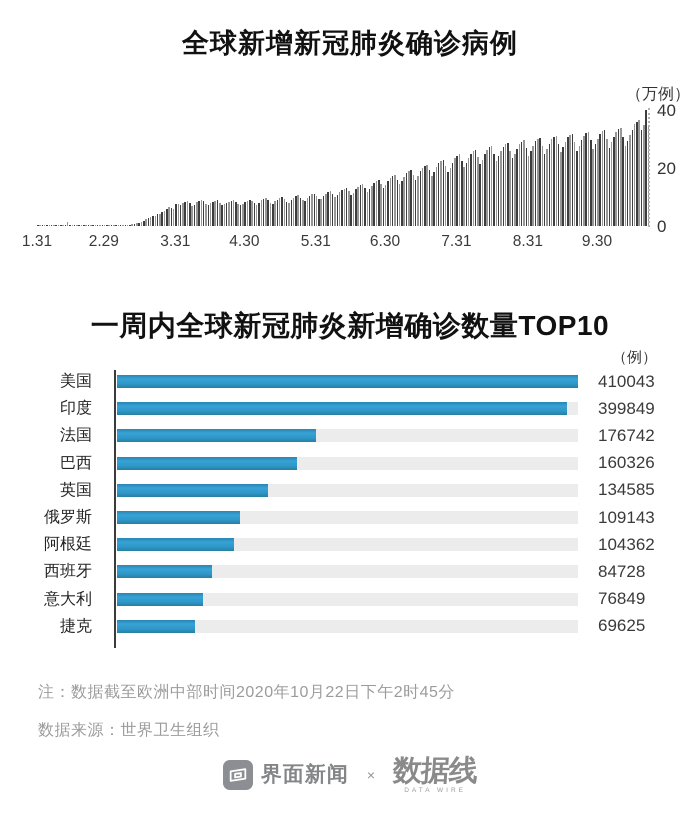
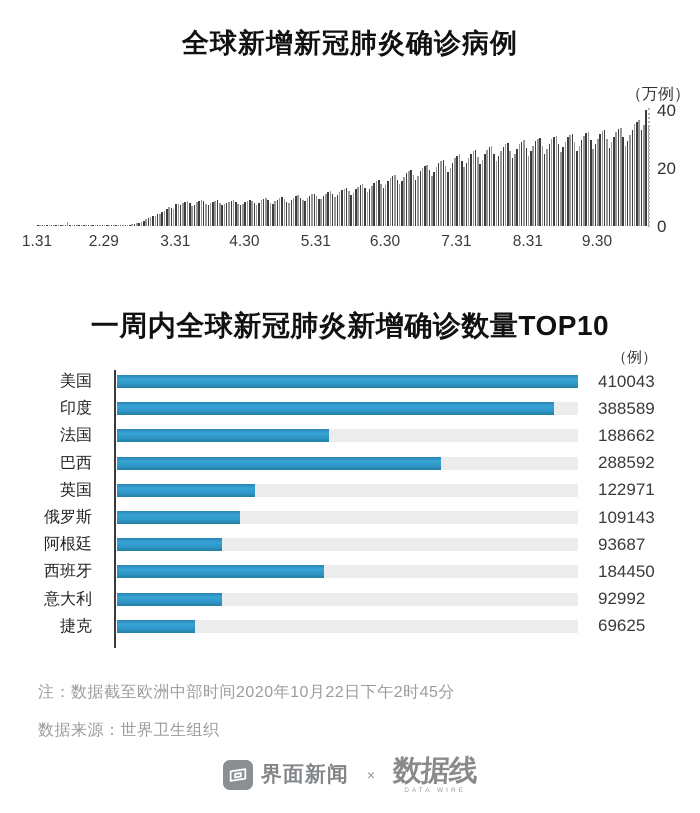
一周内全球新冠肺炎新增确诊数量TOP10/印度: 399849 -> 388589
一周内全球新冠肺炎新增确诊数量TOP10/法国: 176742 -> 188662
一周内全球新冠肺炎新增确诊数量TOP10/巴西: 160326 -> 288592
一周内全球新冠肺炎新增确诊数量TOP10/英国: 134585 -> 122971
一周内全球新冠肺炎新增确诊数量TOP10/阿根廷: 104362 -> 93687
一周内全球新冠肺炎新增确诊数量TOP10/西班牙: 84728 -> 184450
一周内全球新冠肺炎新增确诊数量TOP10/意大利: 76849 -> 92992
